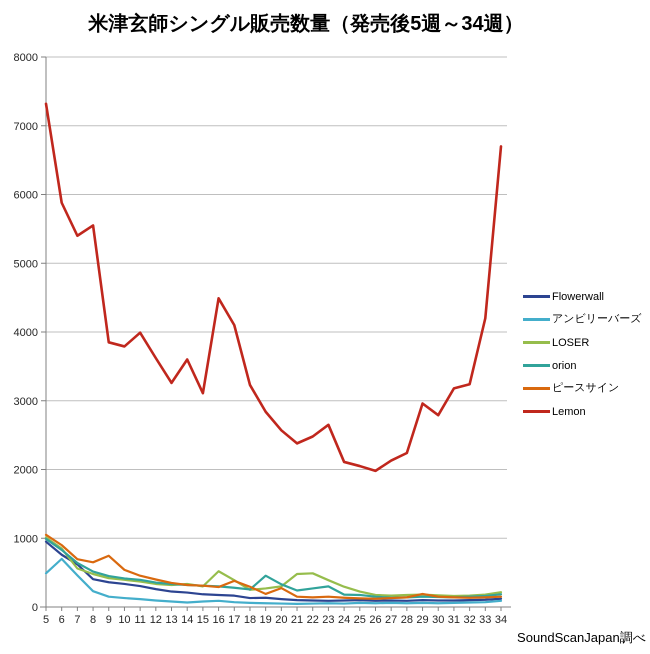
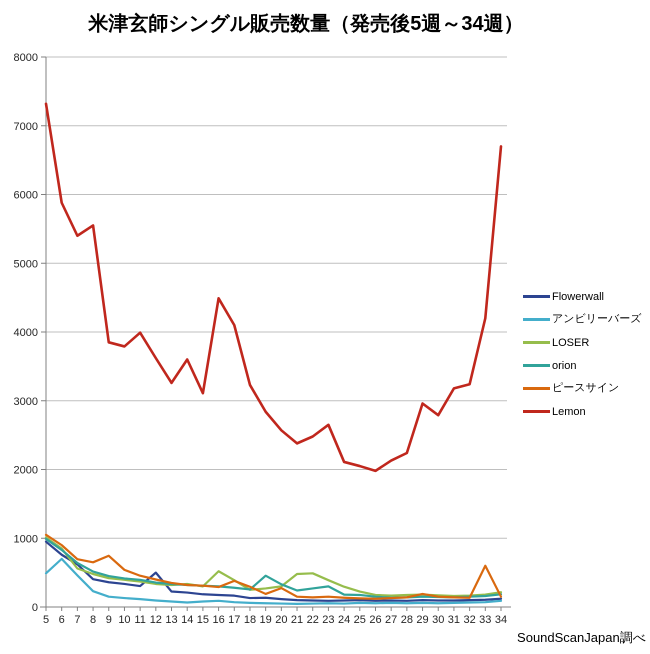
Flowerwall/12: 300 -> 500
ピースサイン/33: 100 -> 600
